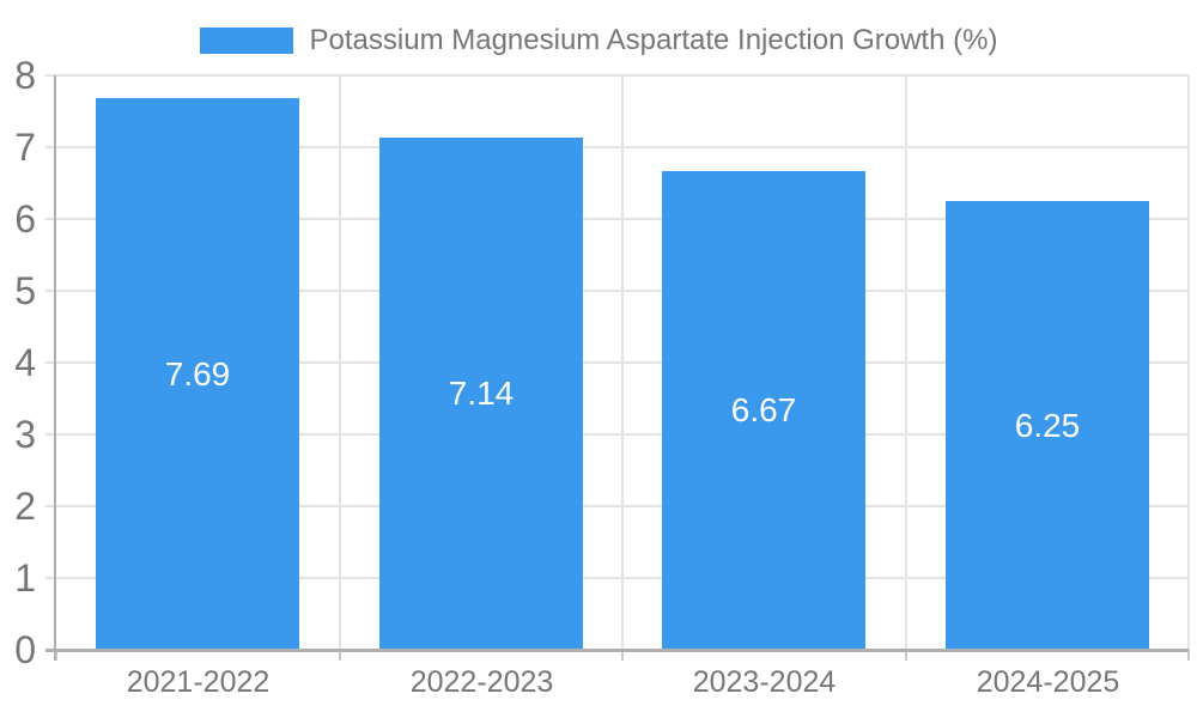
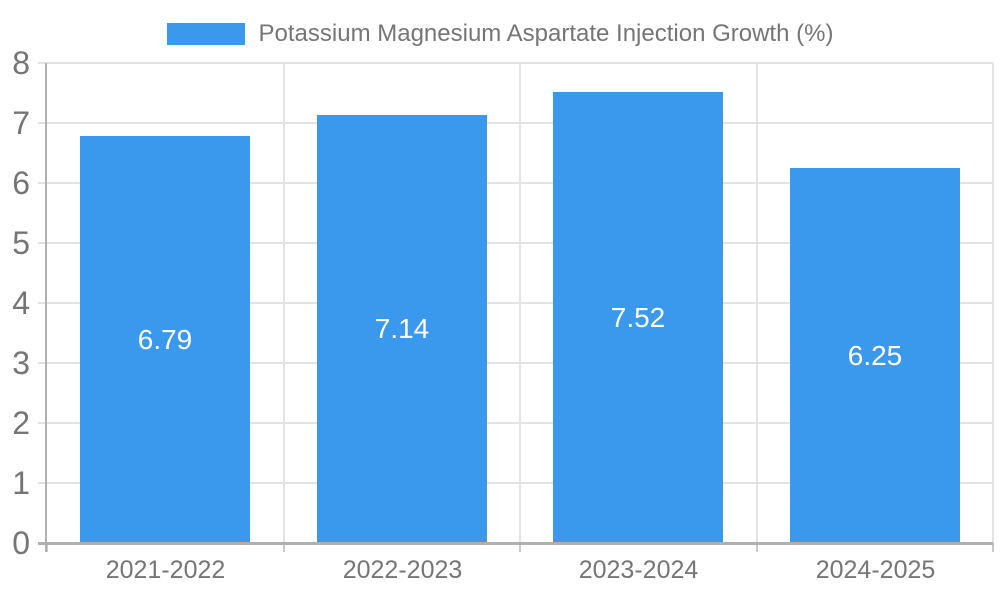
2021-2022: 7.69 -> 6.79
2023-2024: 6.67 -> 7.52
